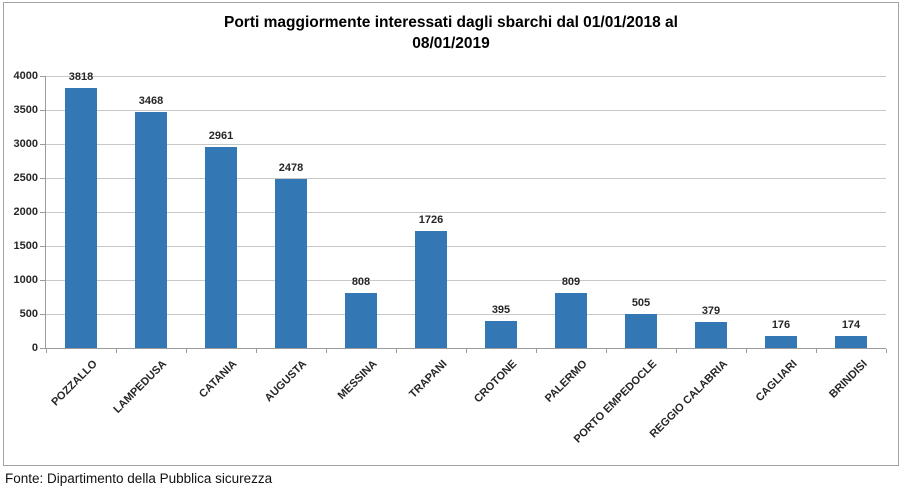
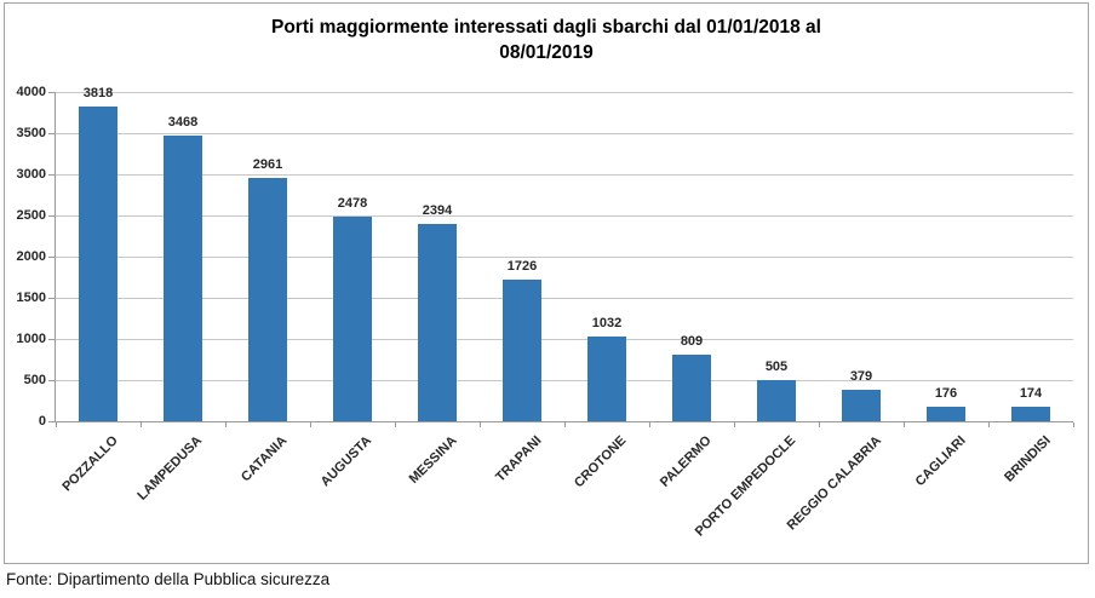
MESSINA: 808 -> 2394
CROTONE: 395 -> 1032
